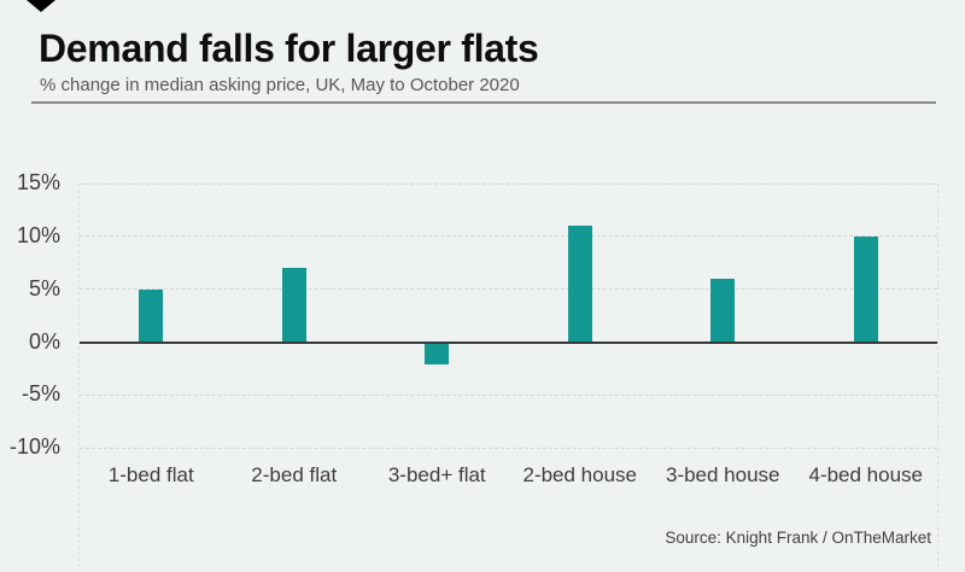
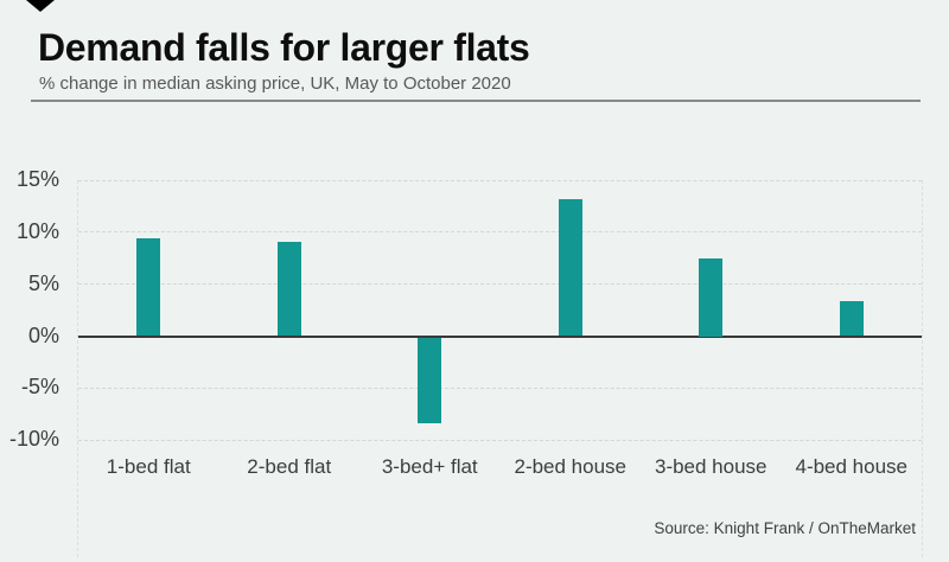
1-bed flat: 5% -> 9%
2-bed flat: 7% -> 9%
3-bed+ flat: -2% -> -8%
2-bed house: 11% -> 13%
3-bed house: 6% -> 8%
4-bed house: 10% -> 3%
